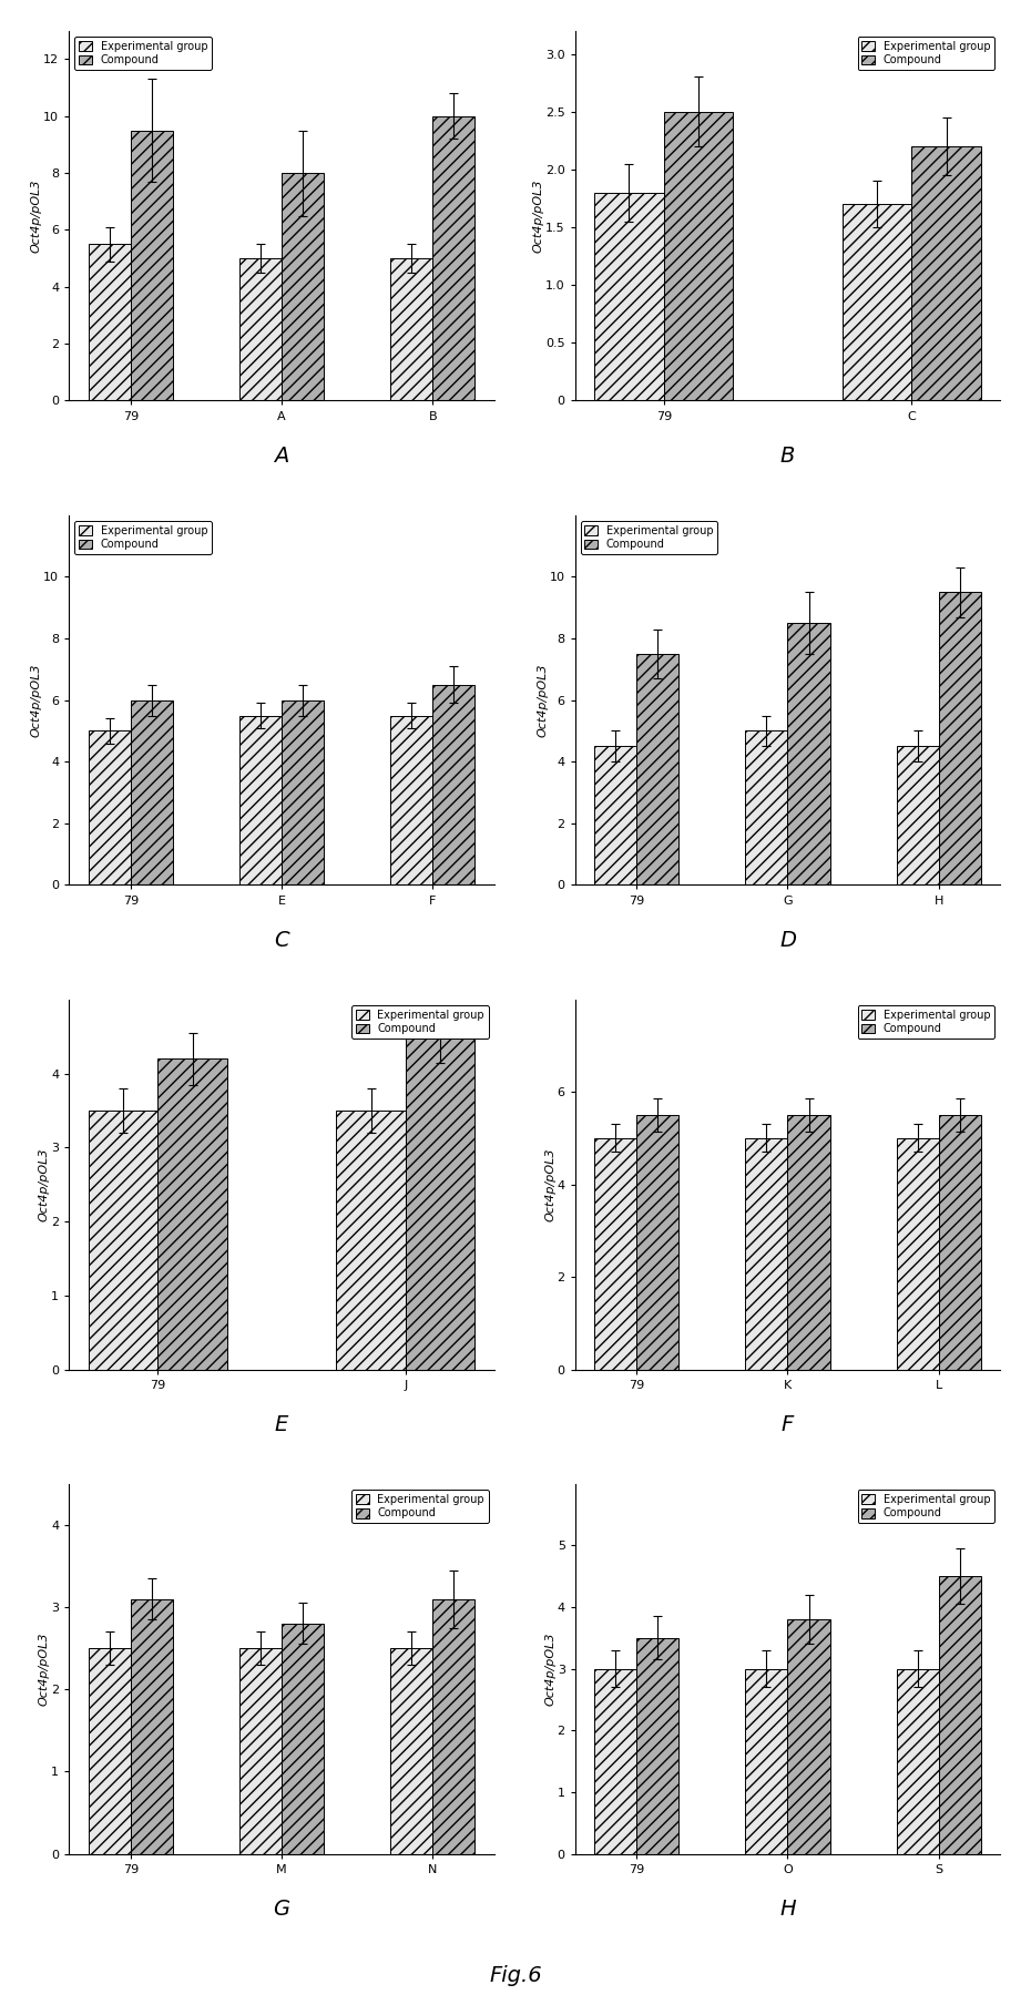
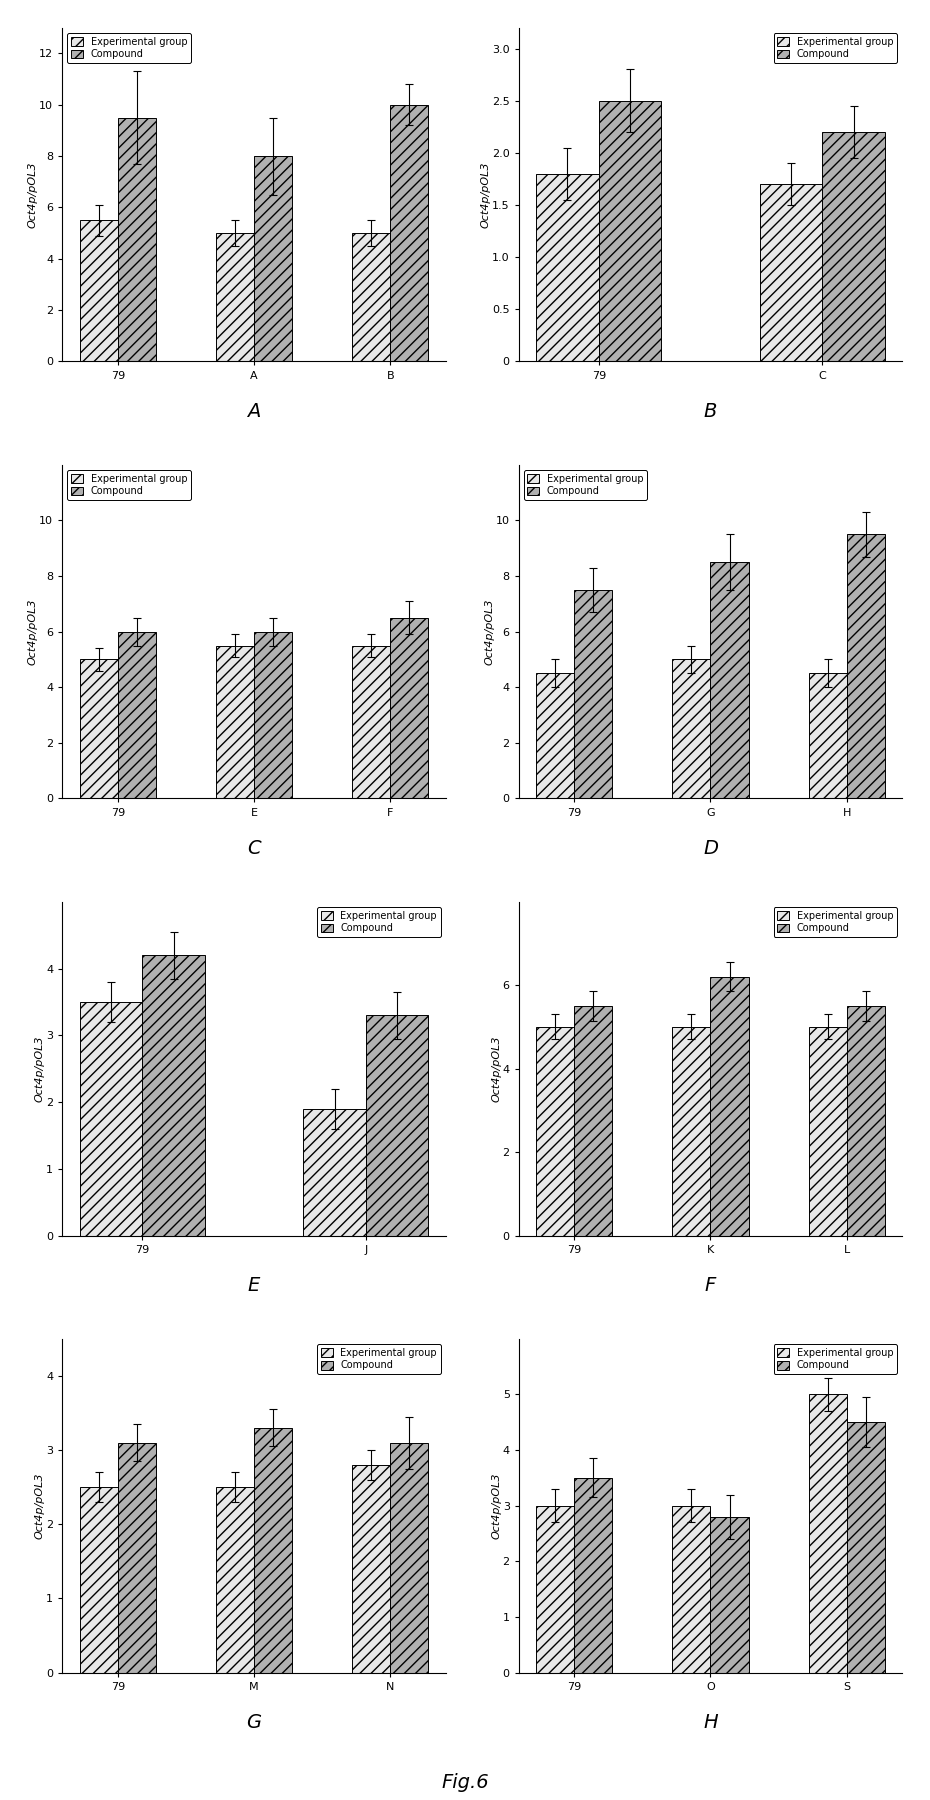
Experimental group/J: 3.5 -> 1.9
Compound/J: 4.5 -> 3.3
Compound/K: 5.5 -> 6.2
Compound/M: 2.8 -> 3.3
Experimental group/N: 2.5 -> 2.8
Compound/O: 3.8 -> 2.8
Experimental group/S: 3 -> 5
